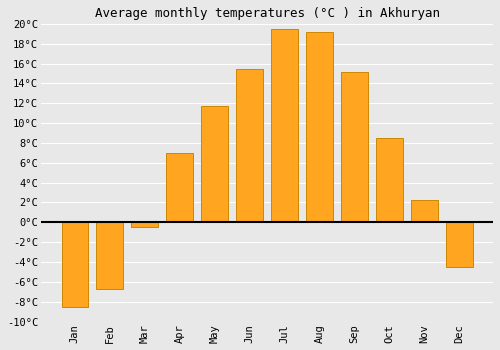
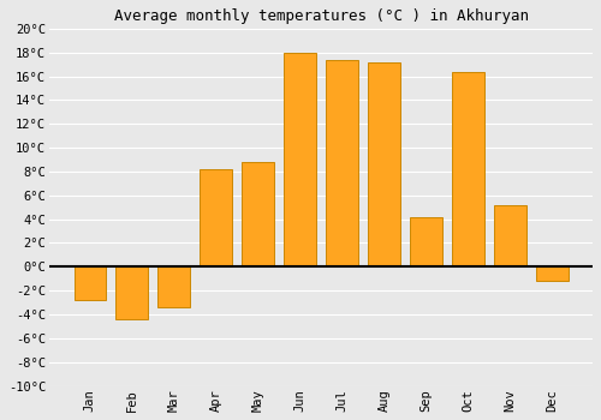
Jan: -8.5°C -> -2.8°C
Feb: -6.7°C -> -4.4°C
Mar: -0.5°C -> -3.4°C
Apr: 7.0°C -> 8.2°C
May: 11.7°C -> 8.8°C
Jun: 15.5°C -> 18.0°C
Jul: 19.5°C -> 17.4°C
Aug: 19.2°C -> 17.2°C
Sep: 15.2°C -> 4.2°C
Oct: 8.5°C -> 16.4°C
Nov: 2.2°C -> 5.2°C
Dec: -4.5°C -> -1.2°C
